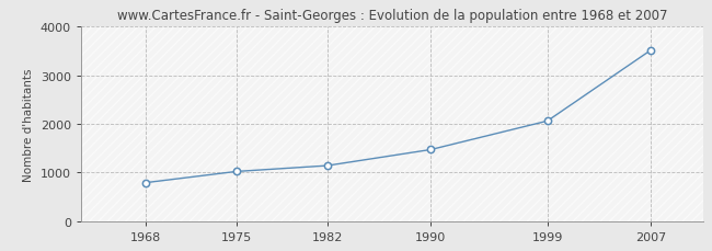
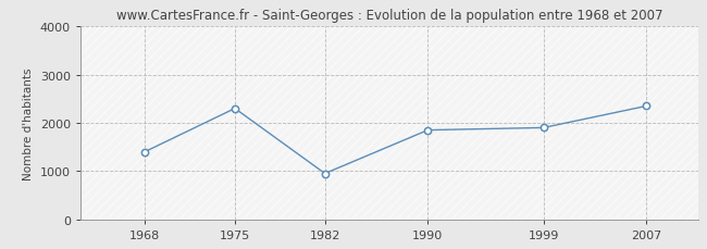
1968: 790 -> 1400
1975: 1020 -> 2300
1982: 1140 -> 950
1990: 1470 -> 1850
1999: 2060 -> 1900
2007: 3520 -> 2350
